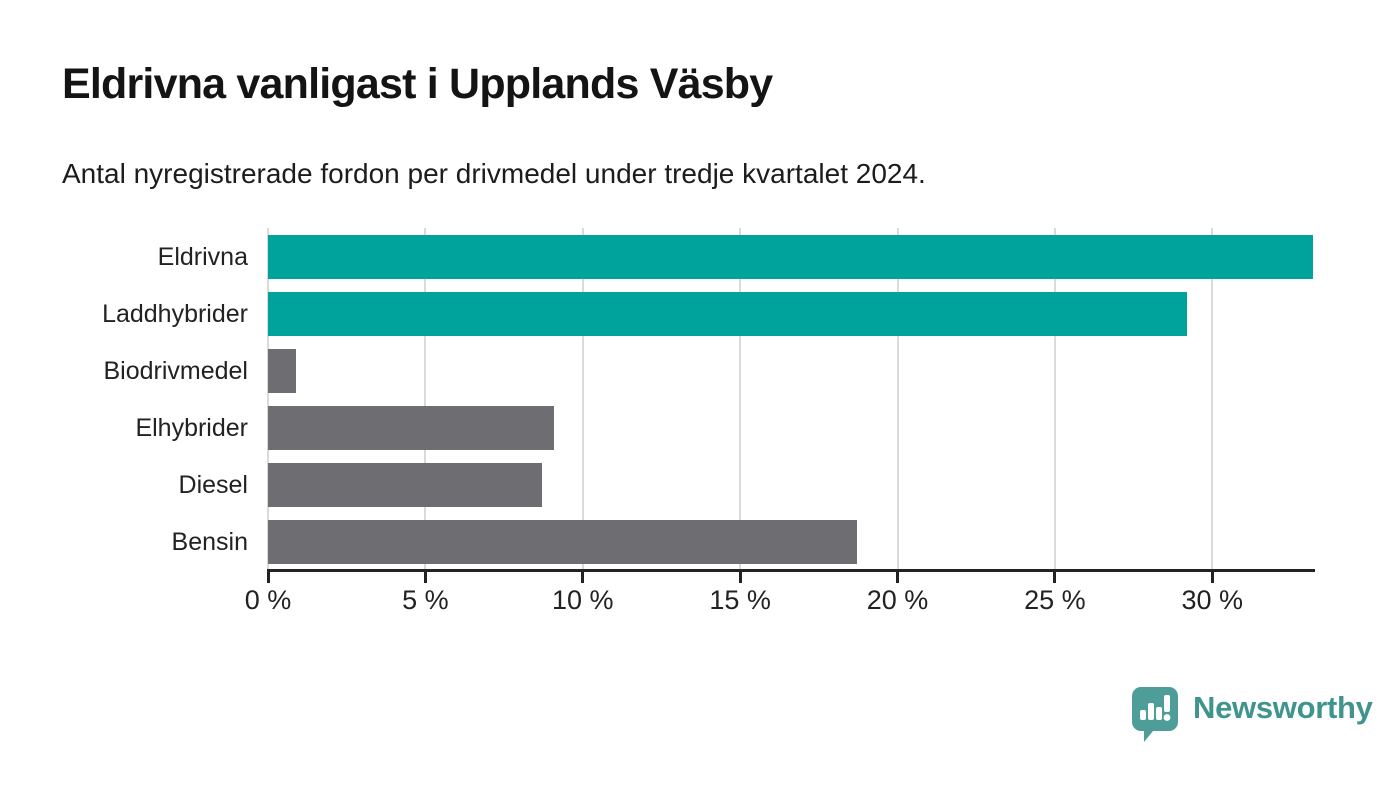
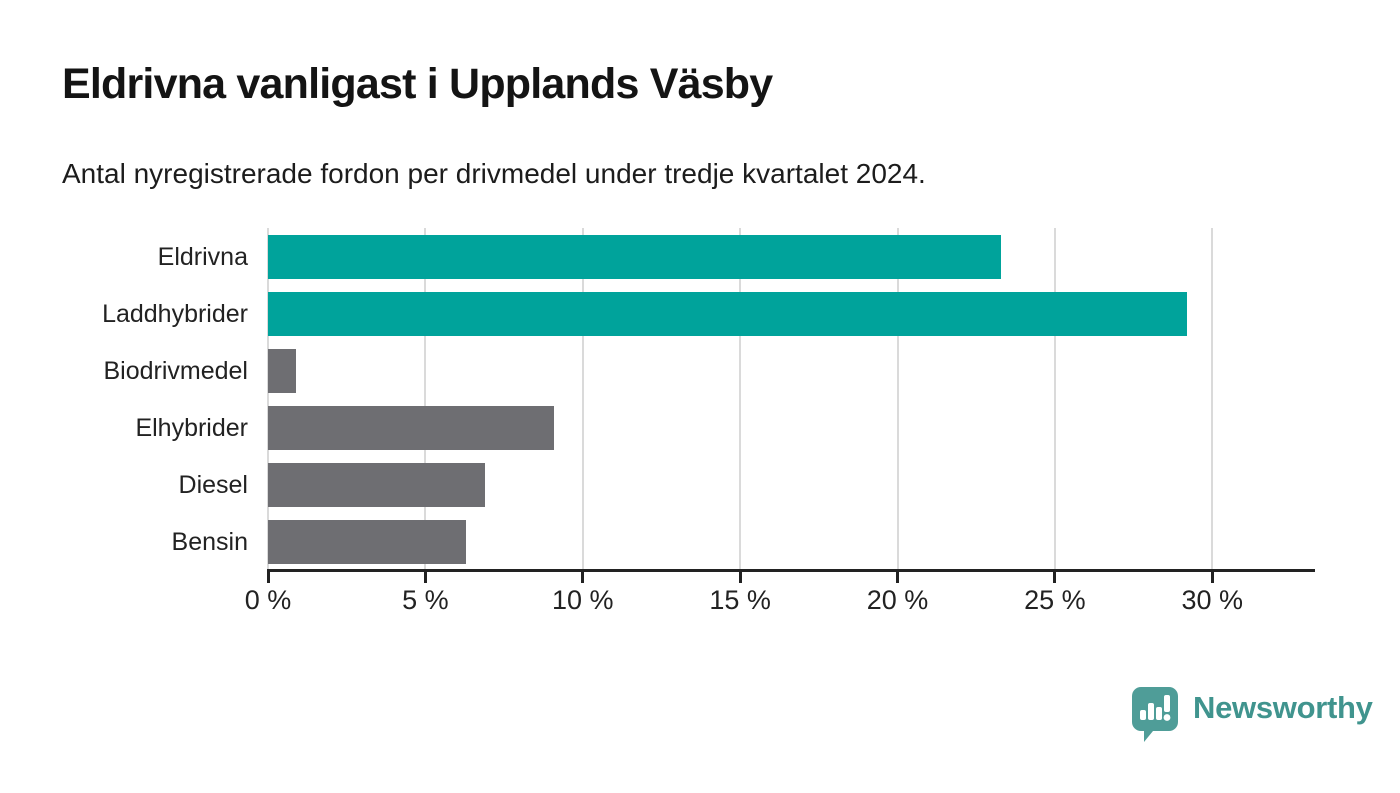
Eldrivna: 33.2% -> 23.3%
Diesel: 8.7% -> 6.9%
Bensin: 18.7% -> 6.3%
